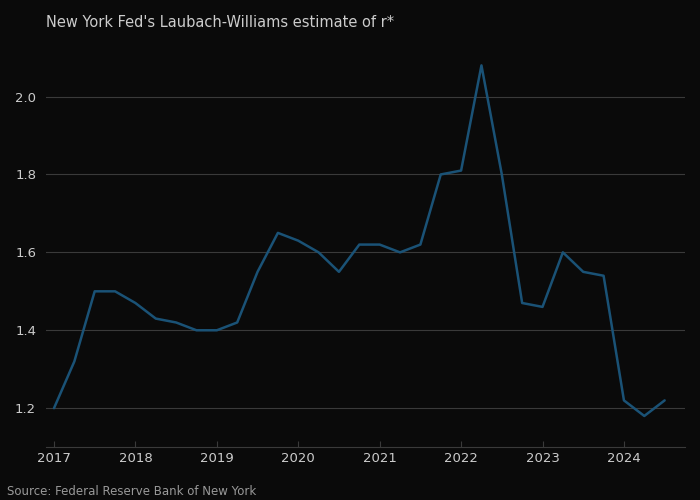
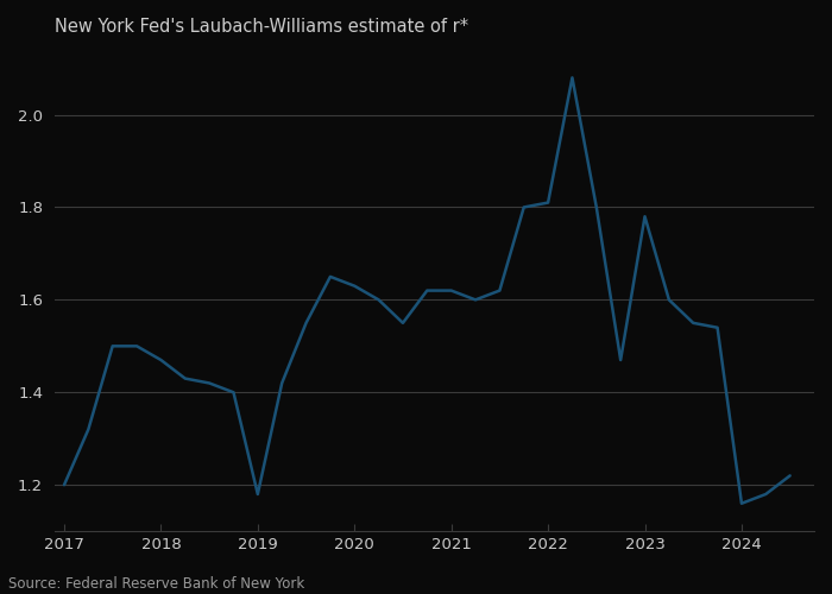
2019: 1.40 -> 1.18
2023: 1.46 -> 1.78
2024: 1.22 -> 1.16
